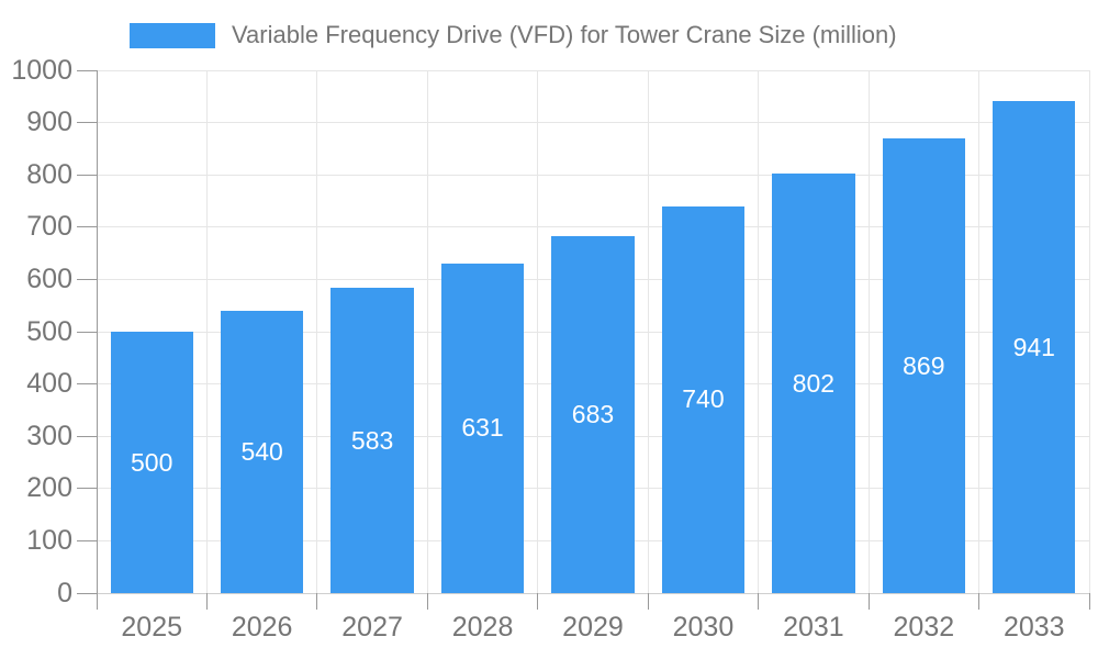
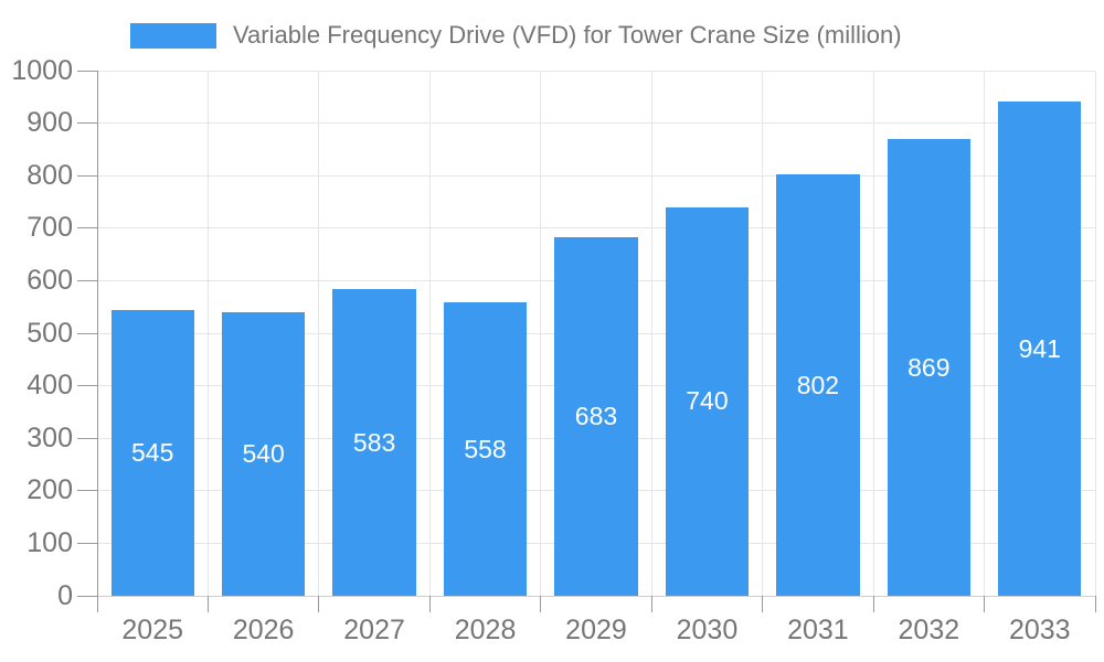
2025: 500 -> 545
2028: 631 -> 558
